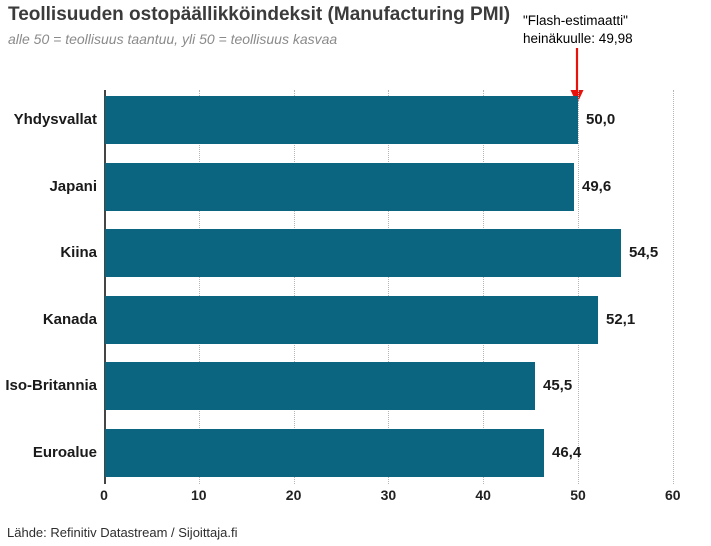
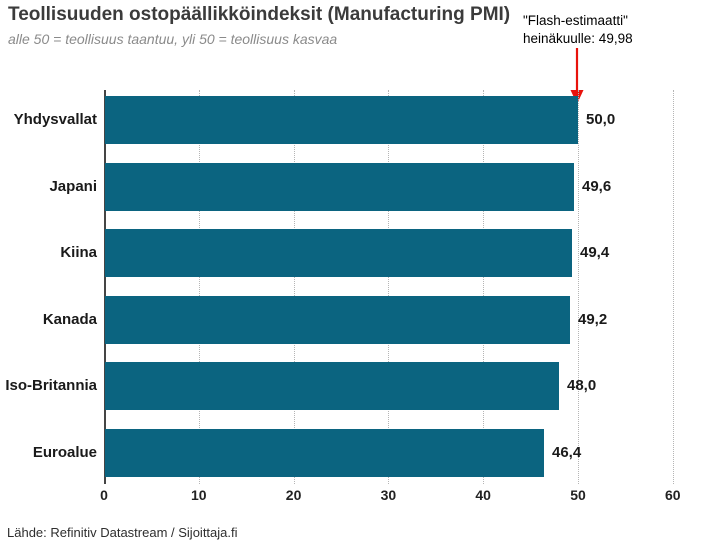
Kiina: 54,5 -> 49,4
Kanada: 52,1 -> 49,2
Iso-Britannia: 45,5 -> 48,0
